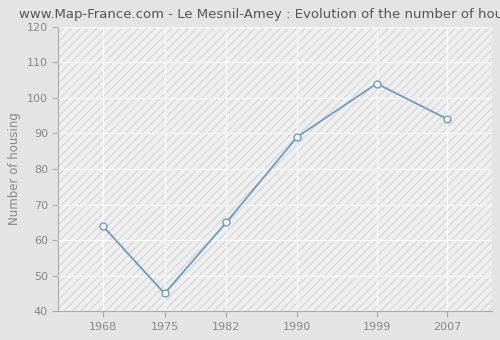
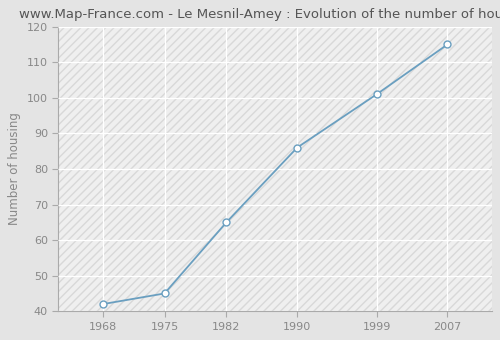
1968: 64 -> 42
1990: 89 -> 86
1999: 104 -> 101
2007: 94 -> 115
